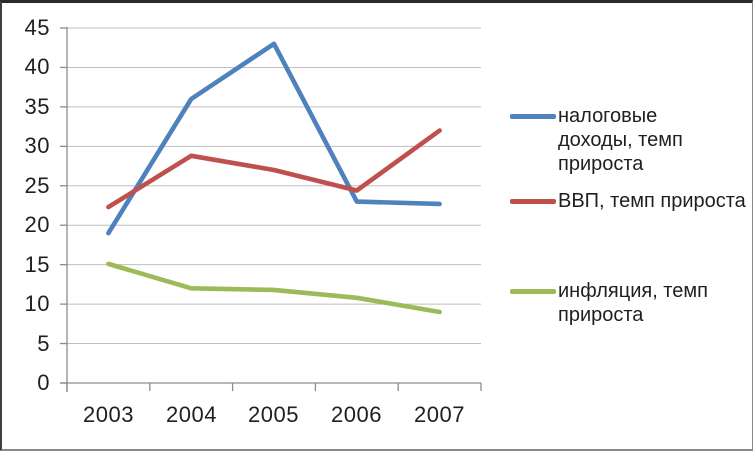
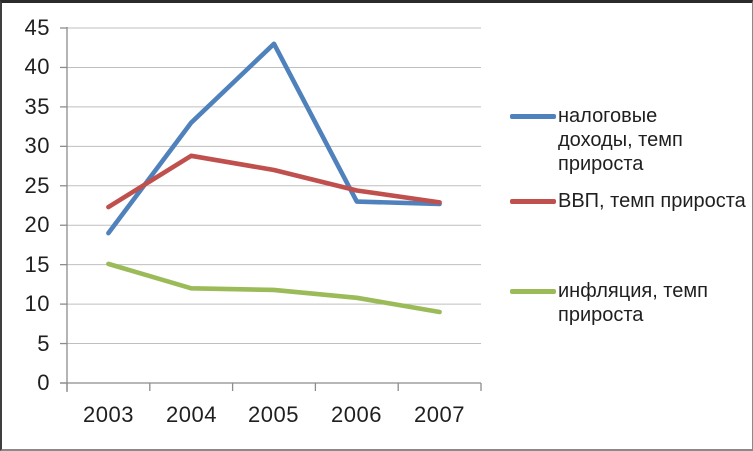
налоговые доходы, темп прироста/2004: 36 -> 33
ВВП, темп прироста/2007: 32 -> 23
